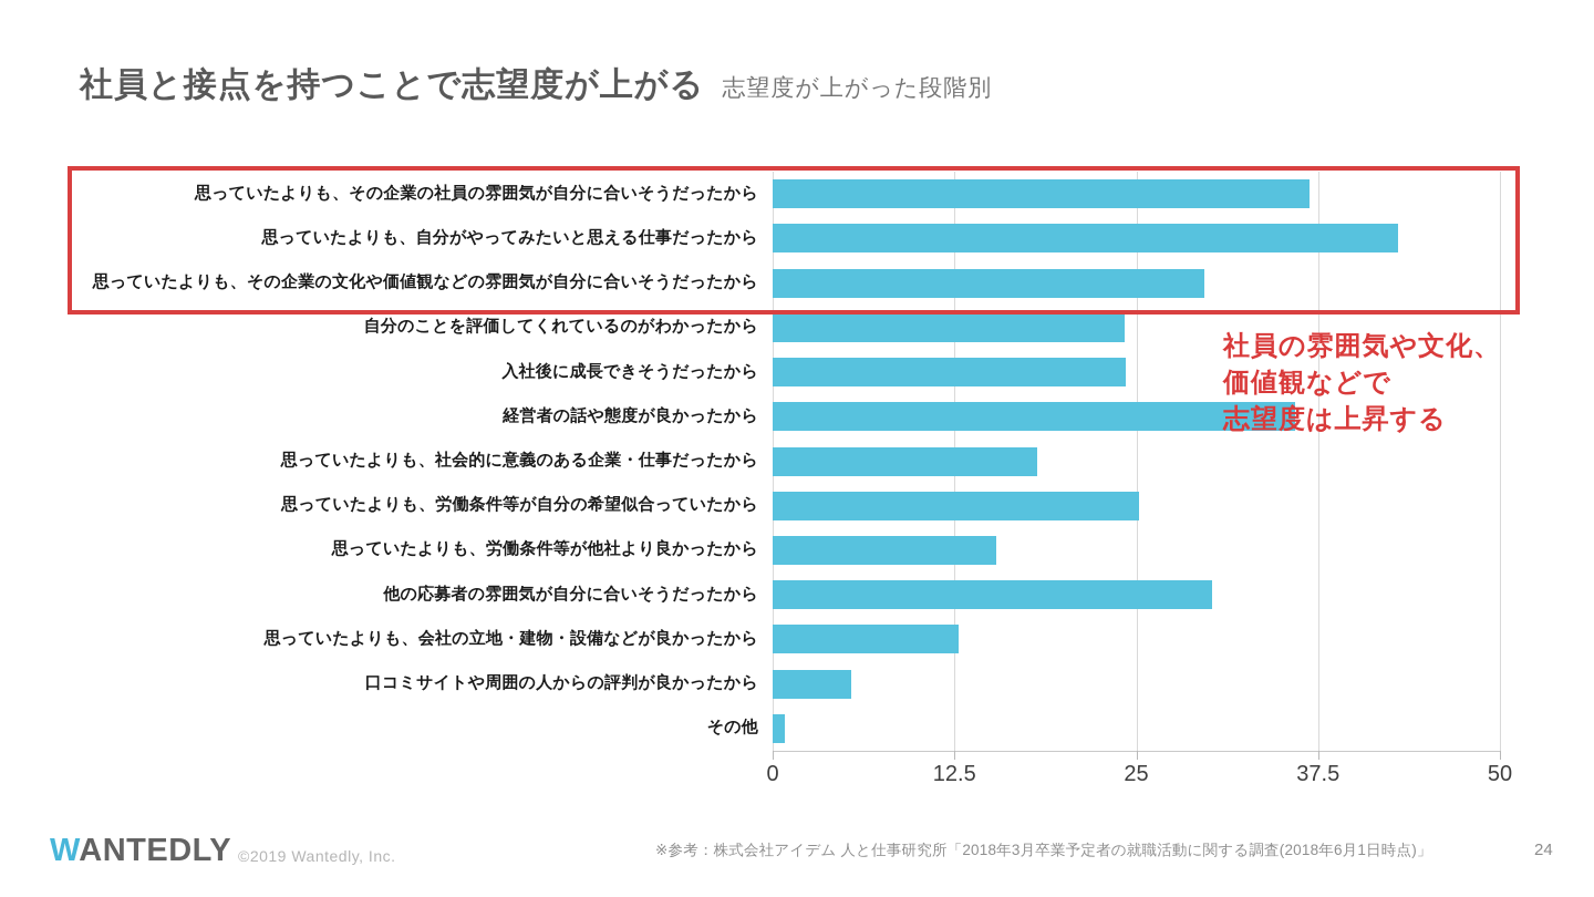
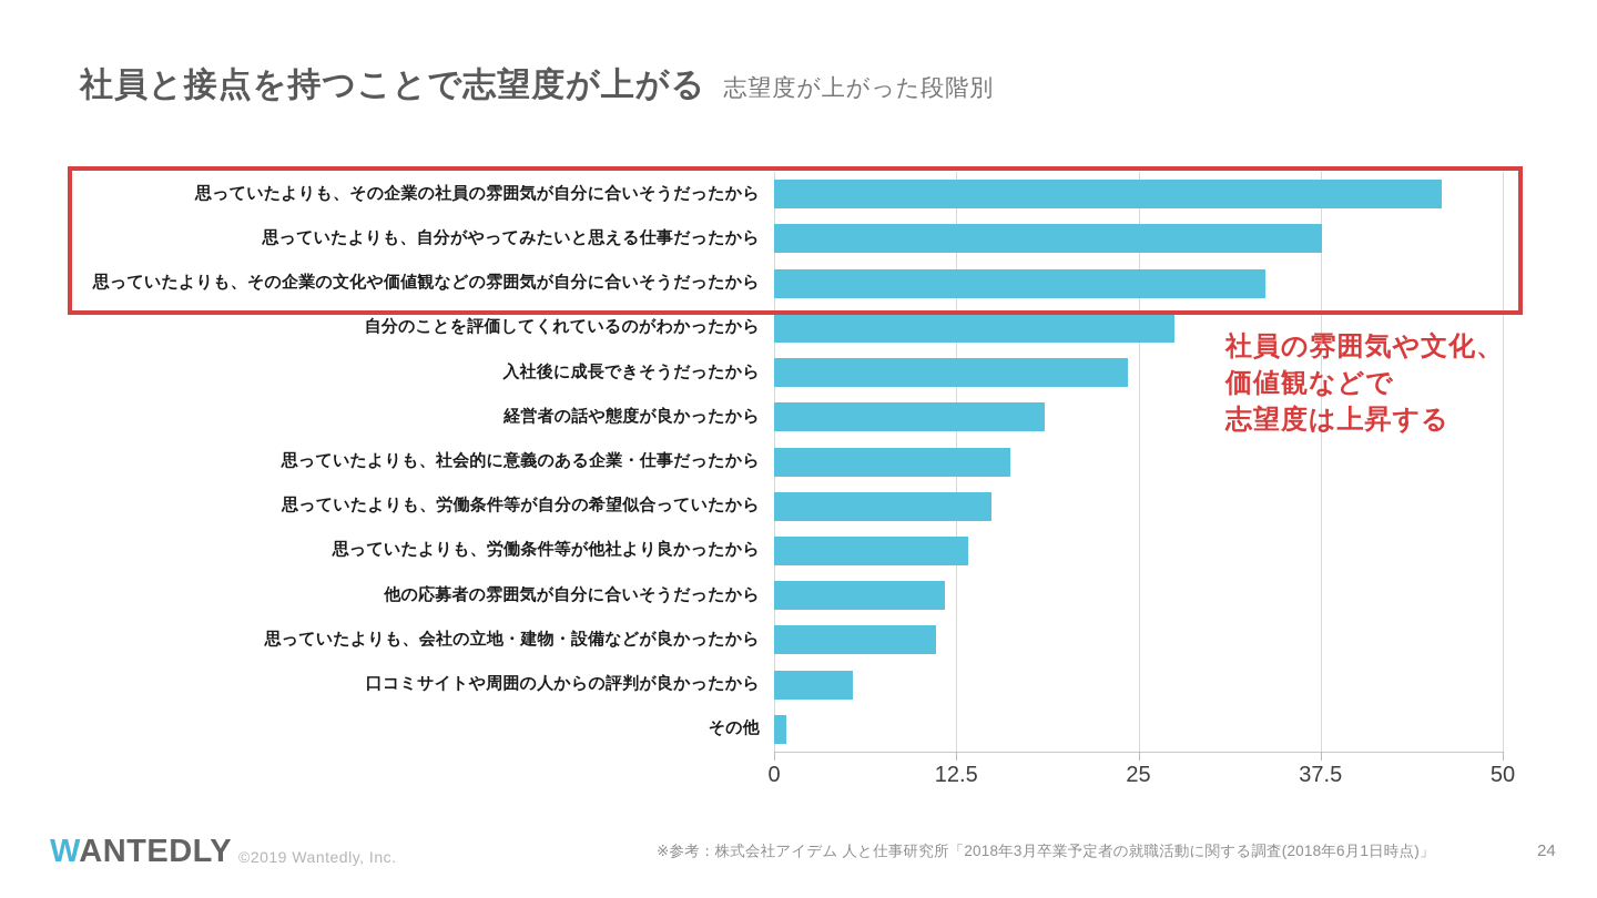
思っていたよりも、その企業の社員の雰囲気が自分に合いそうだったから: 36.9 -> 45.8
思っていたよりも、自分がやってみたいと思える仕事だったから: 43.0 -> 37.6
思っていたよりも、その企業の文化や価値観などの雰囲気が自分に合いそうだったから: 29.7 -> 33.7
自分のことを評価してくれているのがわかったから: 24.2 -> 27.5
経営者の話や態度が良かったから: 35.9 -> 18.6
思っていたよりも、社会的に意義のある企業・仕事だったから: 18.2 -> 16.2
思っていたよりも、労働条件等が自分の希望似合っていたから: 25.2 -> 14.9
思っていたよりも、労働条件等が他社より良かったから: 15.4 -> 13.3
他の応募者の雰囲気が自分に合いそうだったから: 30.2 -> 11.7
思っていたよりも、会社の立地・建物・設備などが良かったから: 12.8 -> 11.1
